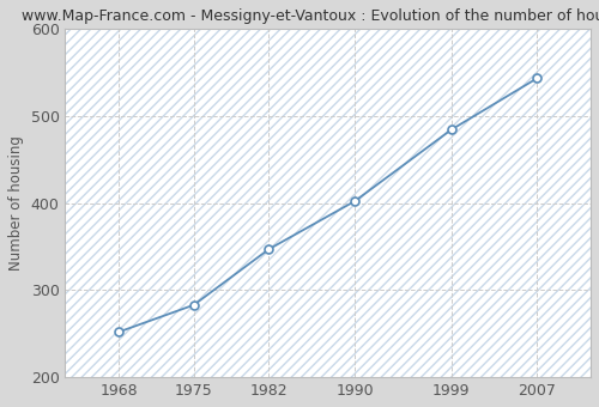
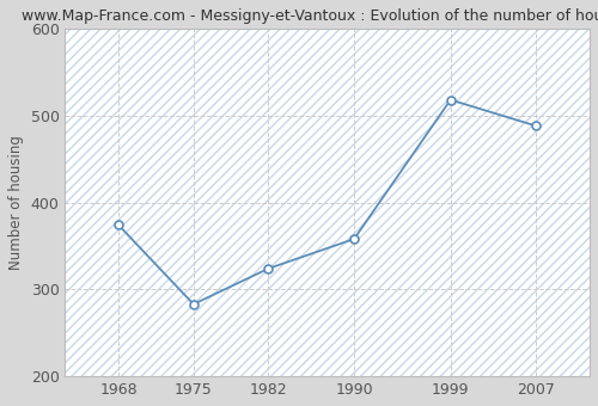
1968: 252 -> 374
1982: 347 -> 324
1990: 402 -> 358
1999: 484 -> 518
2007: 543 -> 488
